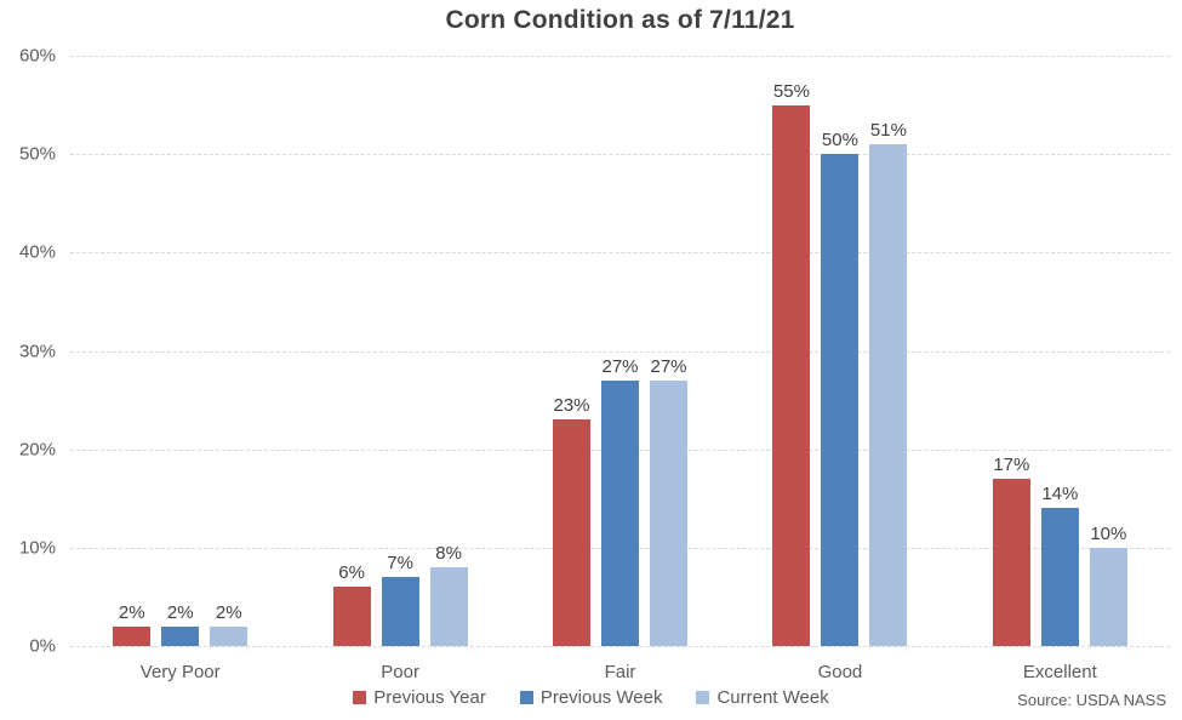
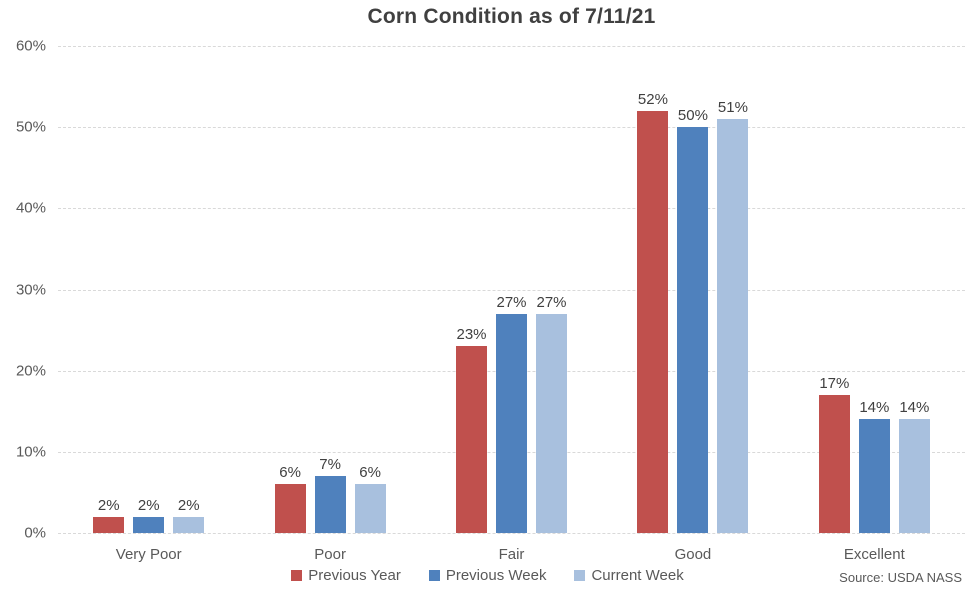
Current Week/Poor: 8% -> 6%
Previous Year/Good: 55% -> 52%
Current Week/Excellent: 10% -> 14%
